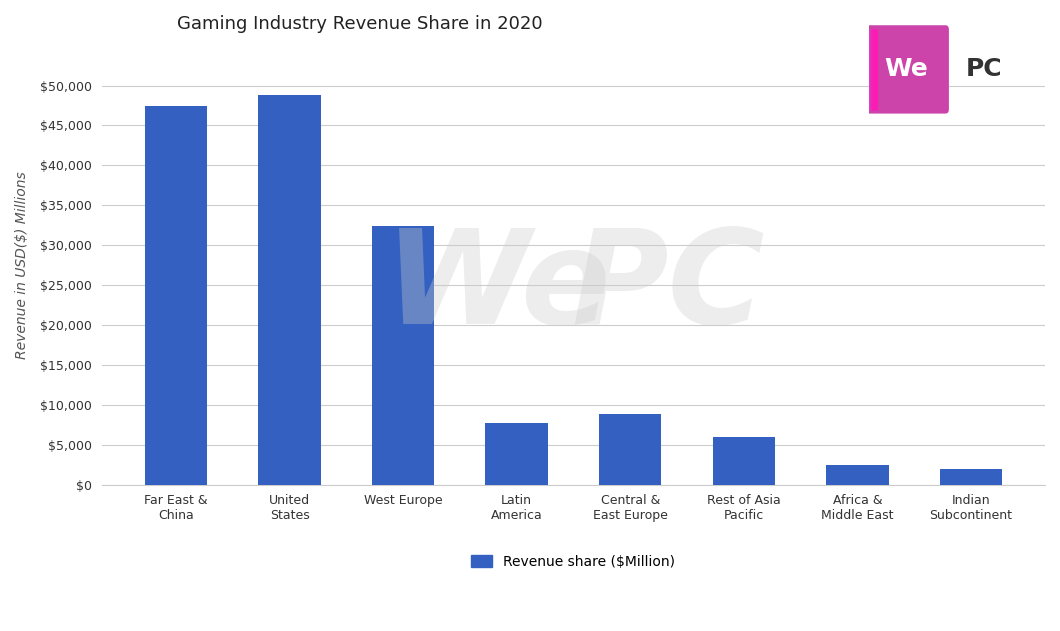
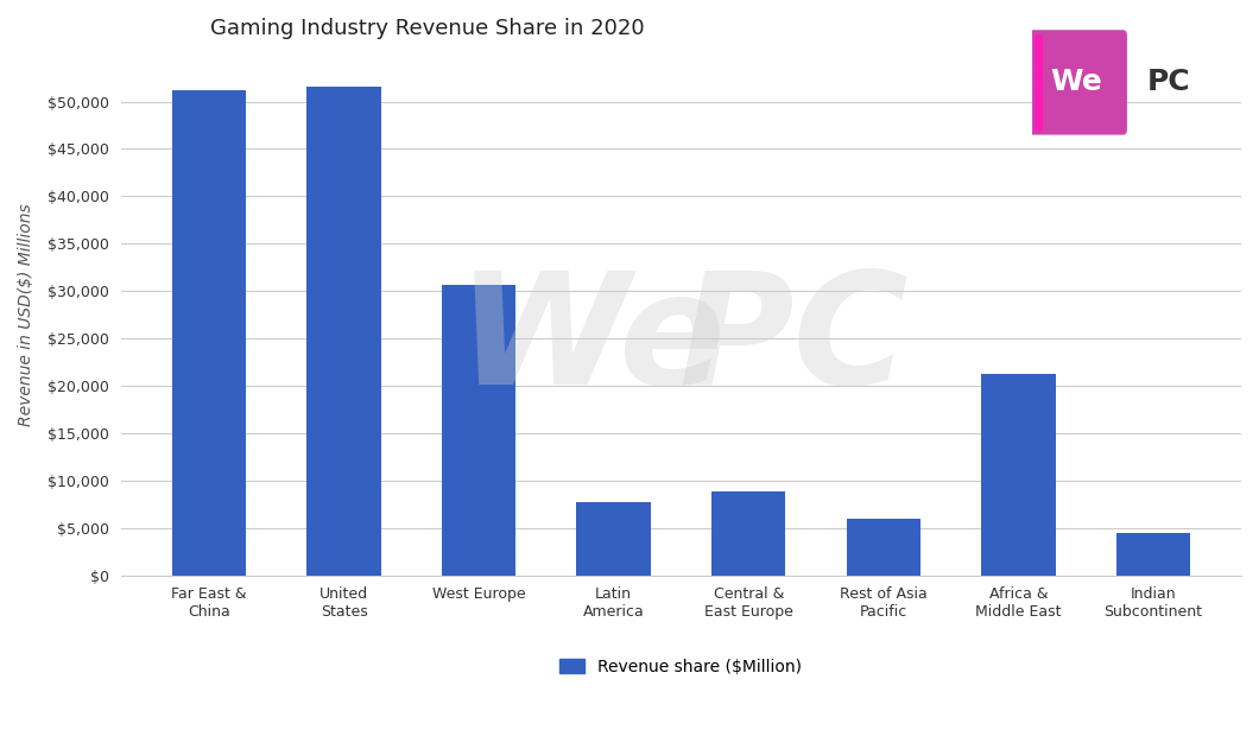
Far East & China: $47,500 -> $51,200
United States: $48,800 -> $51,600
West Europe: $32,400 -> $30,600
Africa & Middle East: $2,400 -> $21,200
Indian Subcontinent: $1,900 -> $4,400
